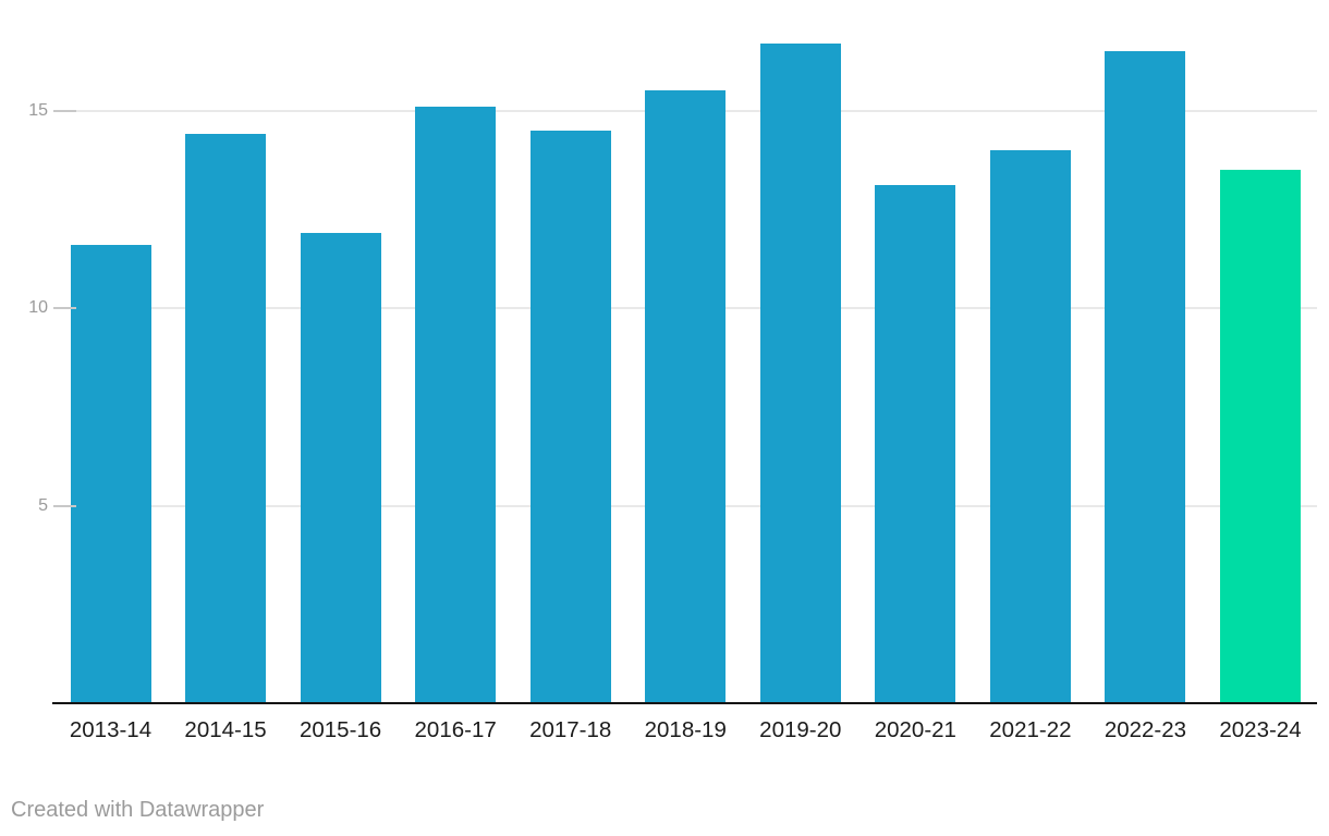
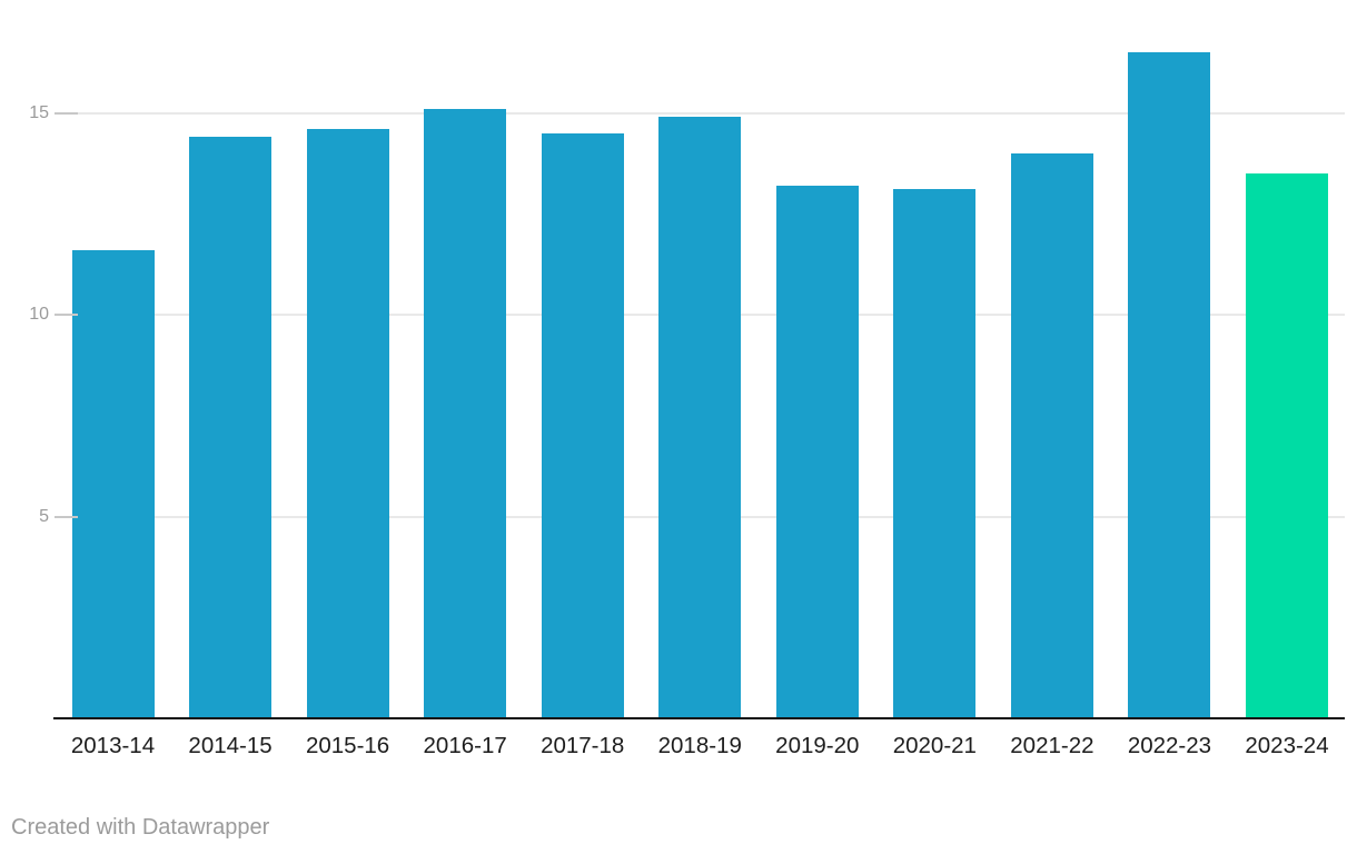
2015-16: 11.9 -> 14.6
2018-19: 15.5 -> 14.9
2019-20: 16.7 -> 13.2
